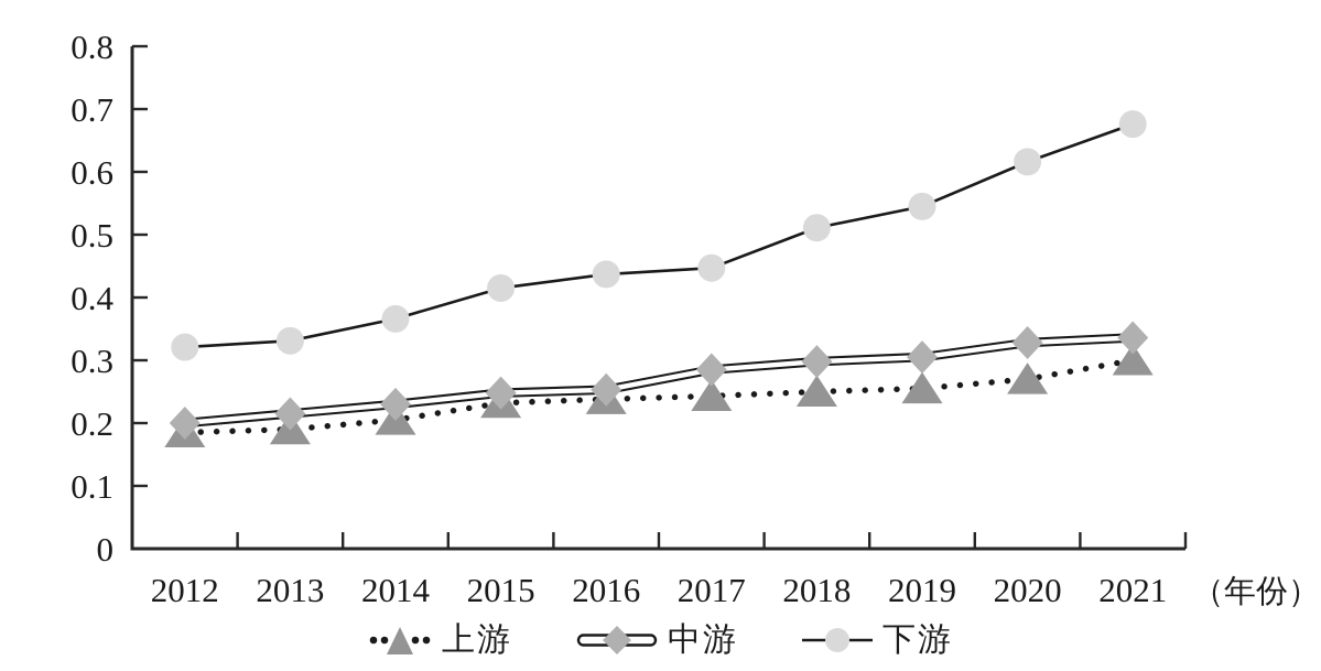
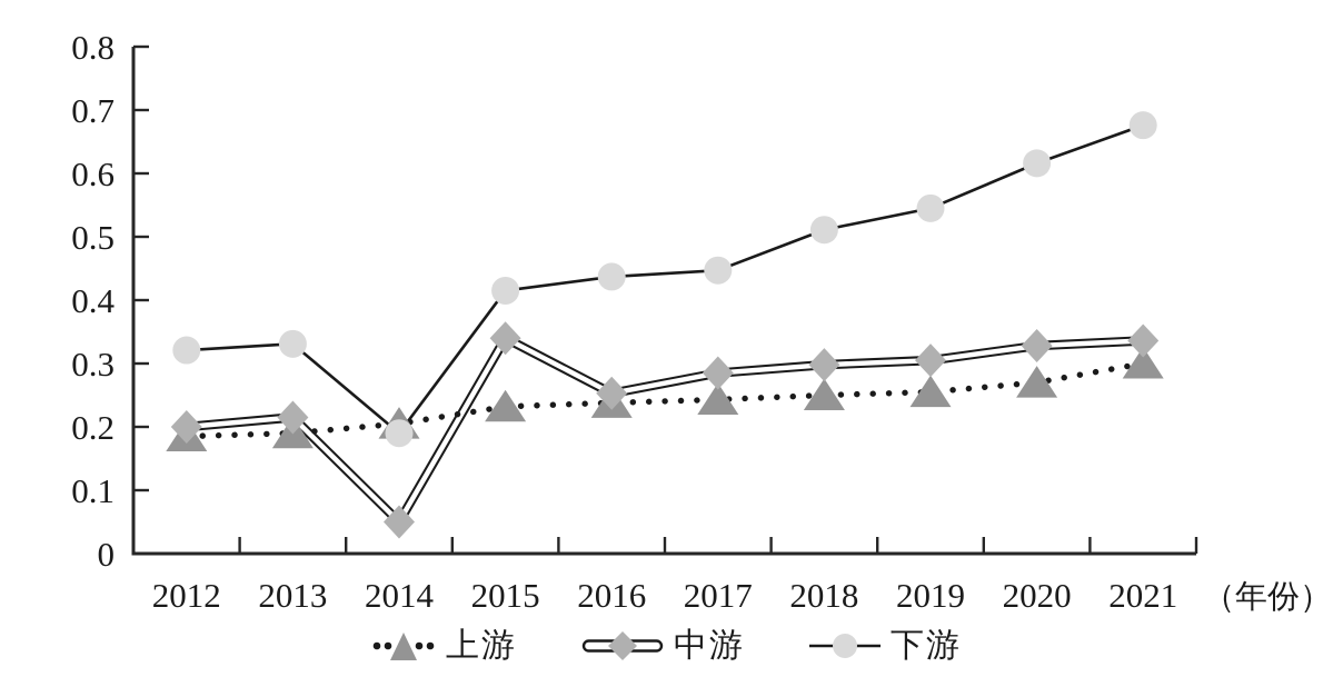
中游/2014: 0.23 -> 0.05
下游/2014: 0.37 -> 0.19
中游/2015: 0.25 -> 0.34
